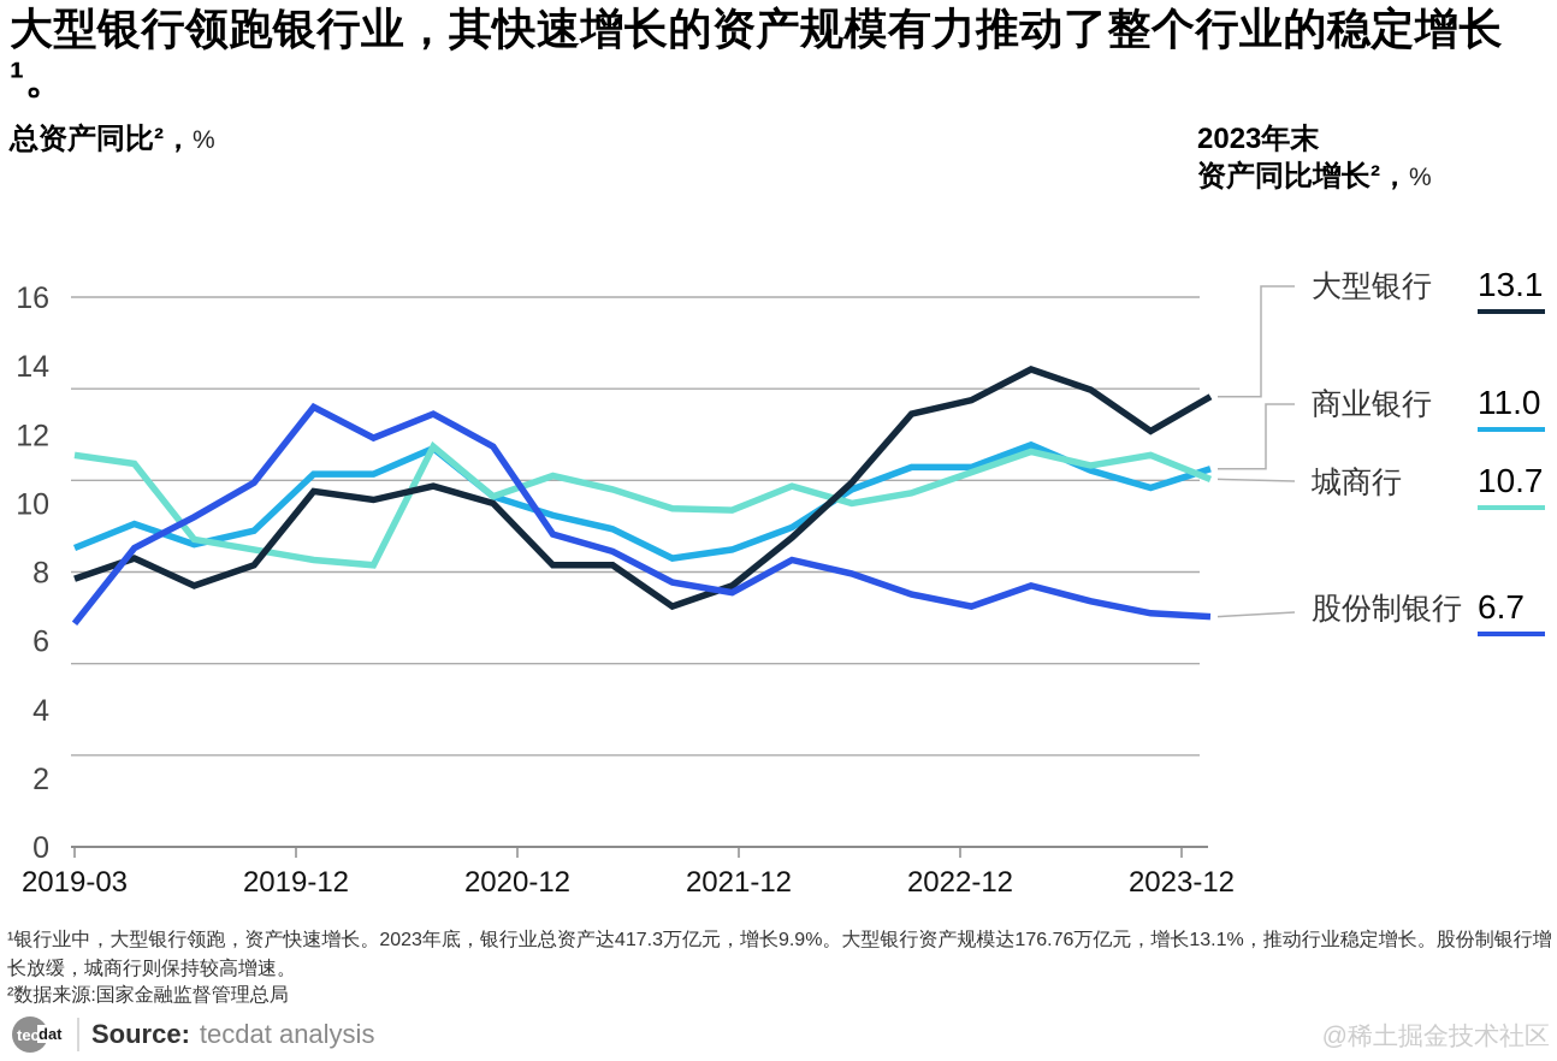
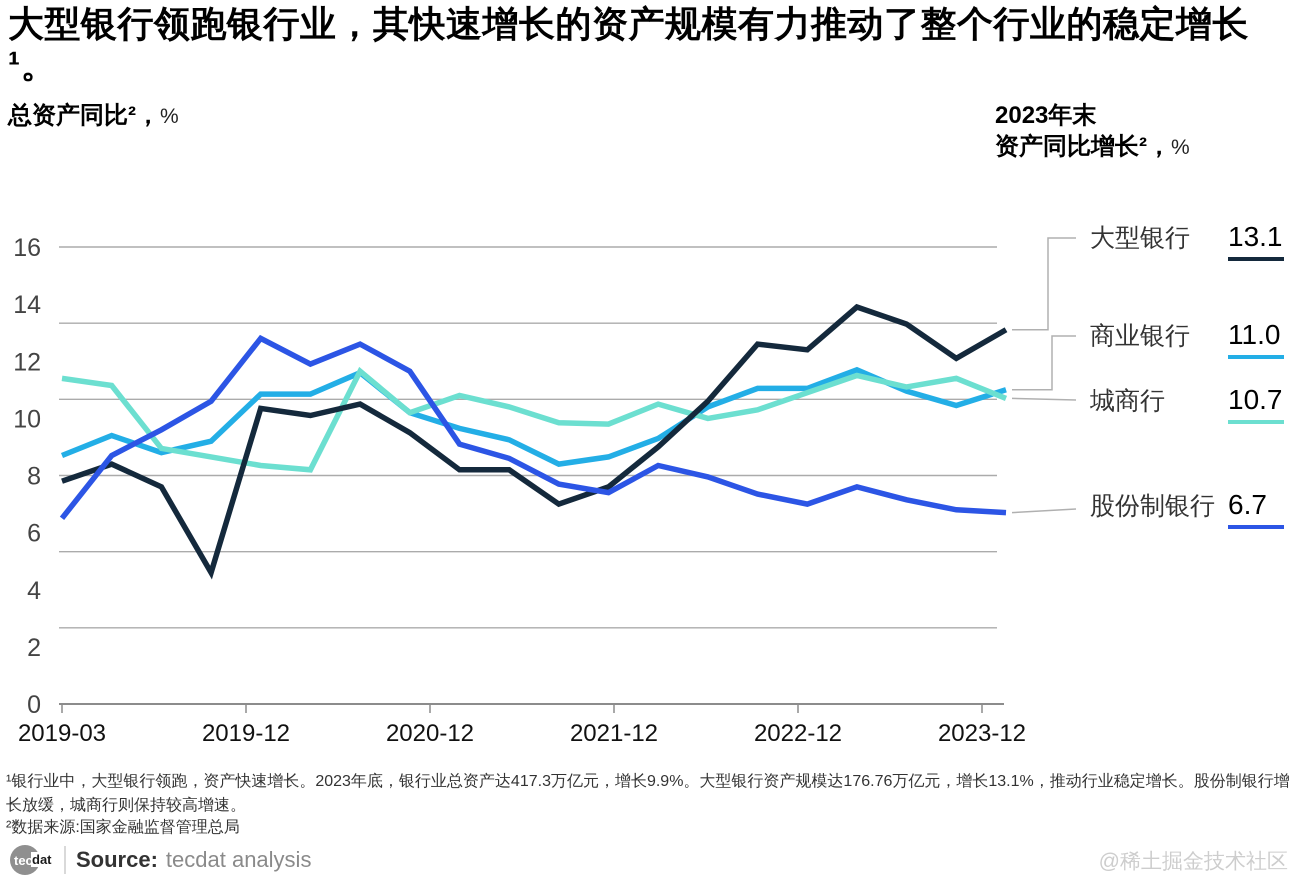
大型银行/2019-12: 8.2 -> 4.6
大型银行/2020-12: 10.0 -> 9.5
大型银行/2022-12: 13.0 -> 12.4
